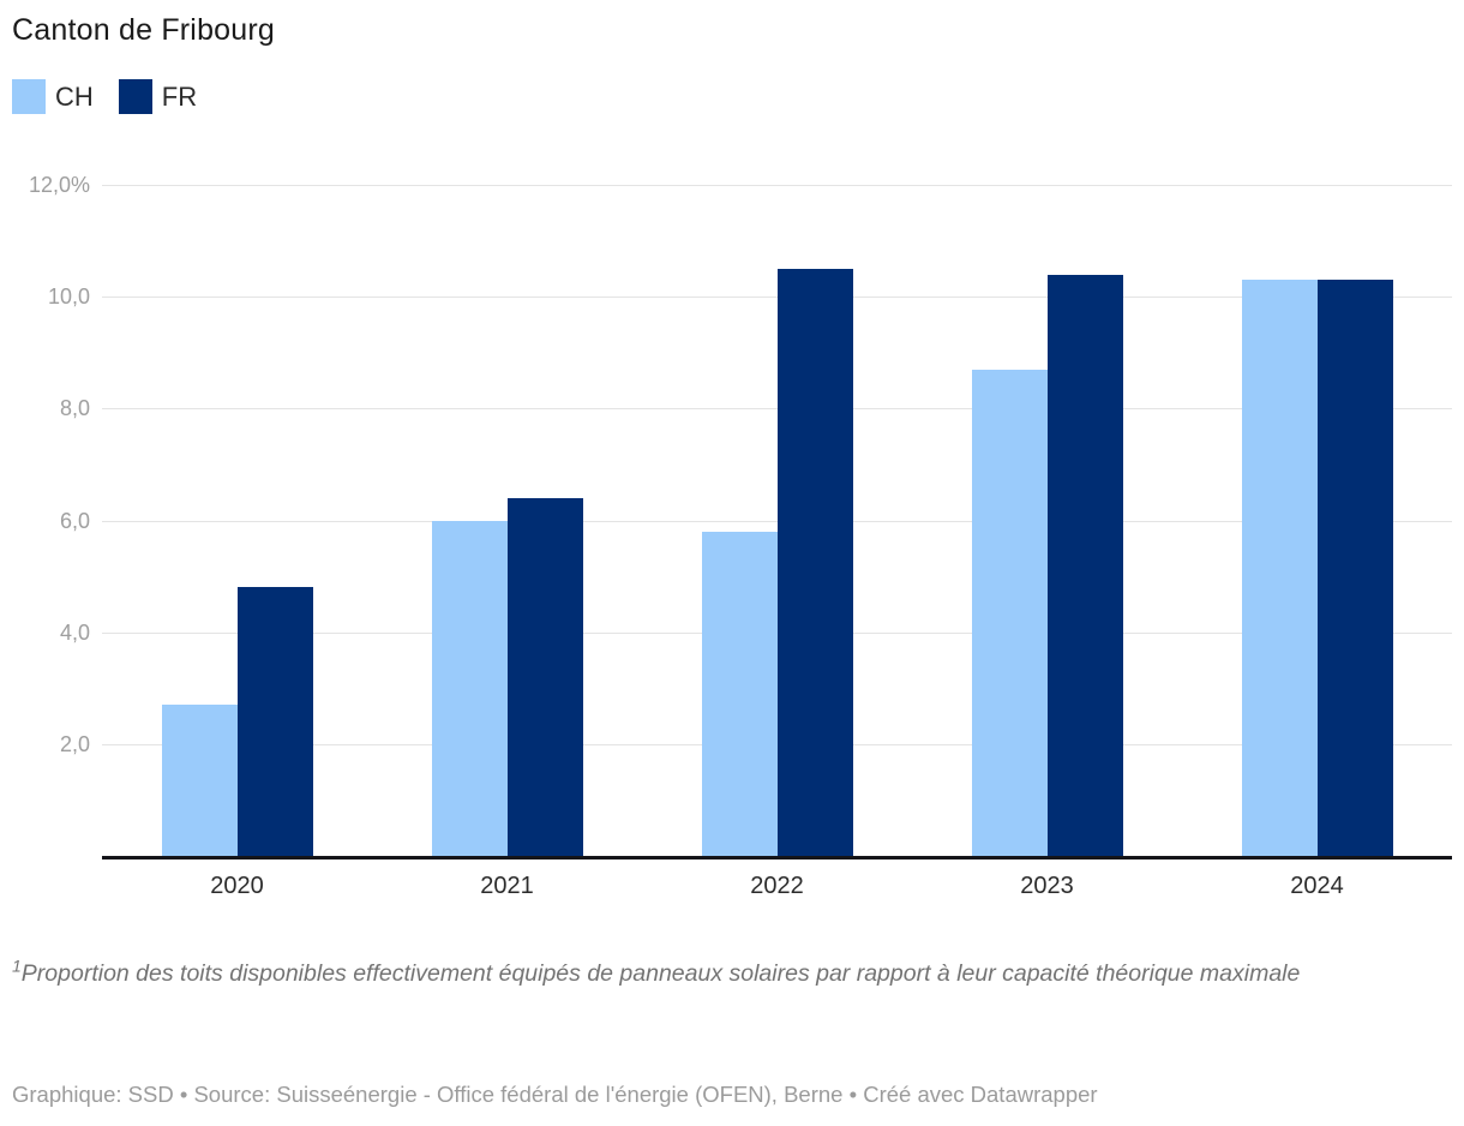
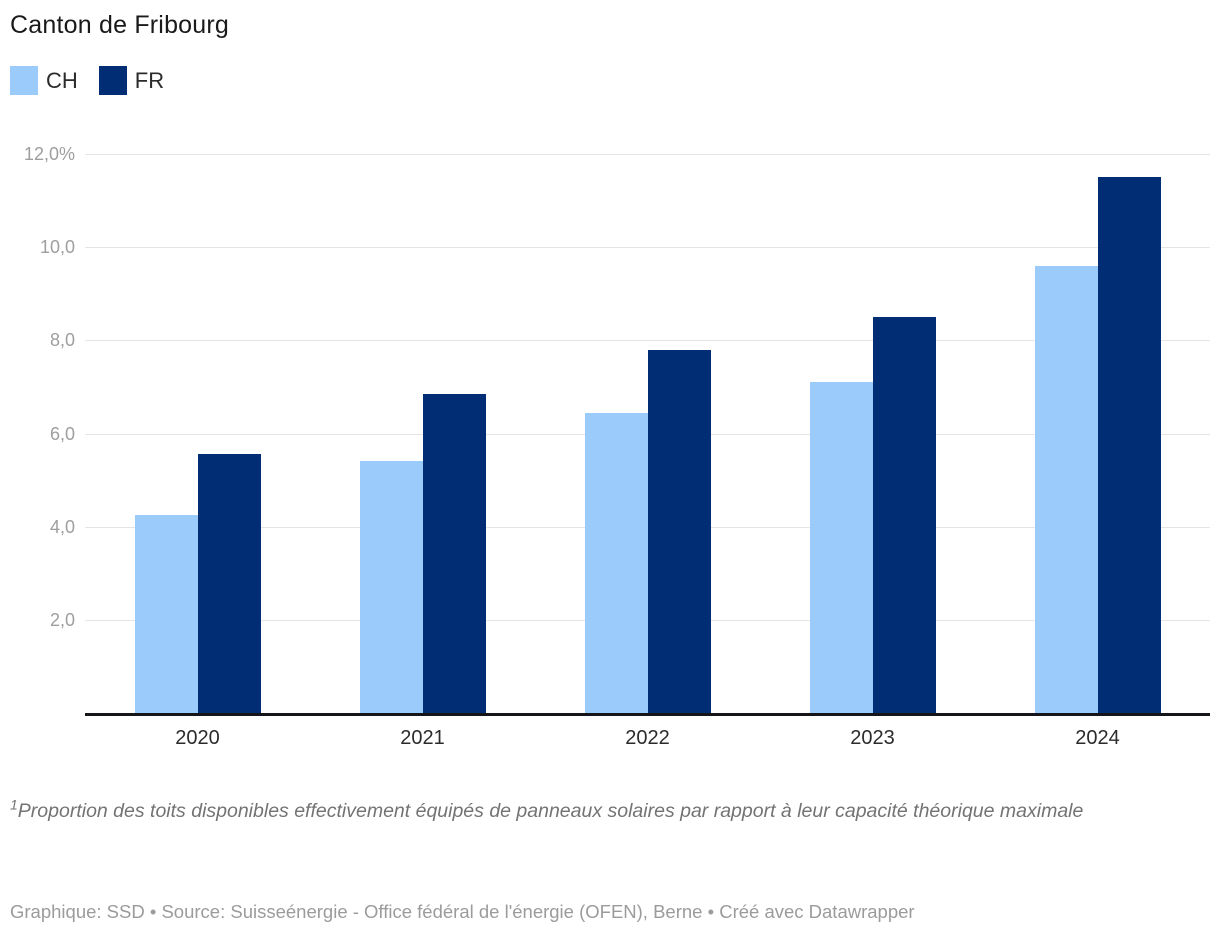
CH/2020: 2,7% -> 4,2%
FR/2020: 4,8% -> 5,5%
CH/2021: 6,0% -> 5,4%
FR/2021: 6,4% -> 6,8%
CH/2022: 5,8% -> 6,5%
FR/2022: 10,5% -> 7,8%
CH/2023: 8,7% -> 7,1%
FR/2023: 10,4% -> 8,5%
CH/2024: 10,3% -> 9,6%
FR/2024: 10,3% -> 11,5%
